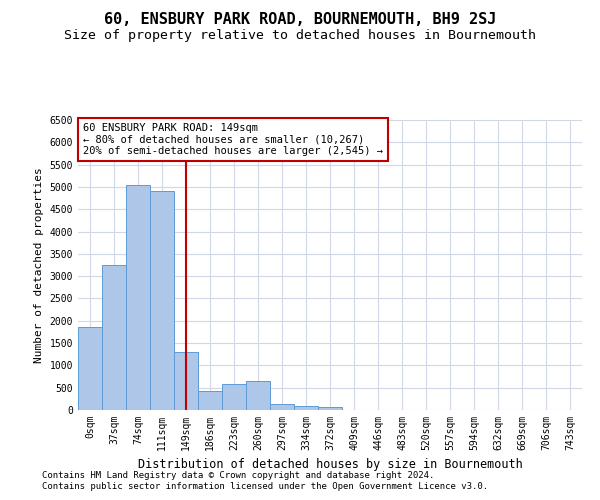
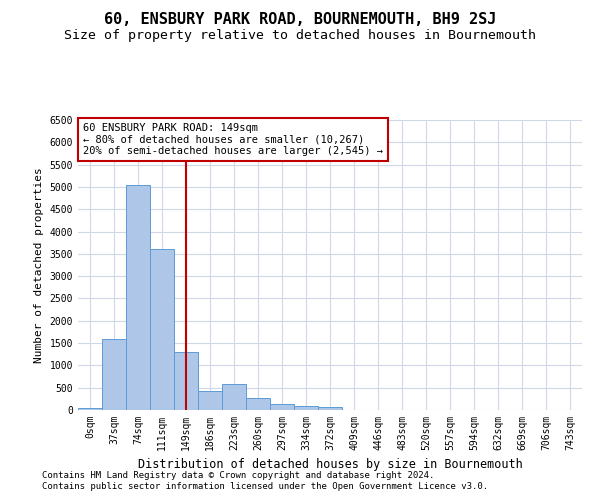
0sqm: 1850 -> 60
37sqm: 3250 -> 1600
111sqm: 4900 -> 3600
260sqm: 650 -> 280
